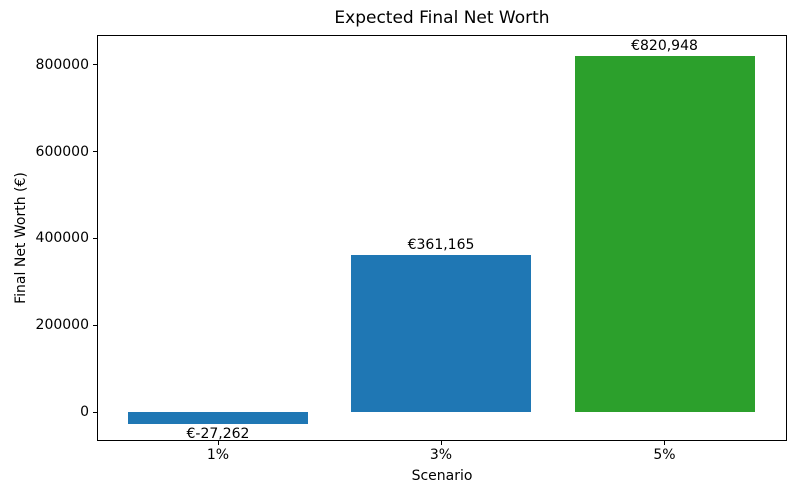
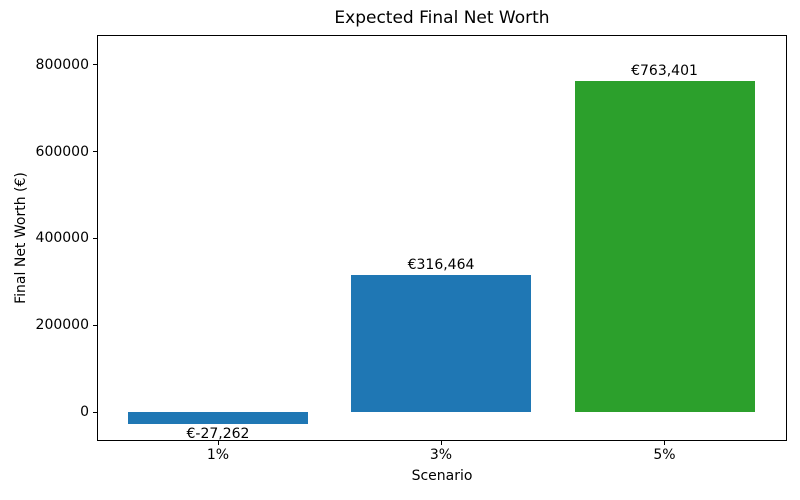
3%: €361,165 -> €316,464
5%: €820,948 -> €763,401
